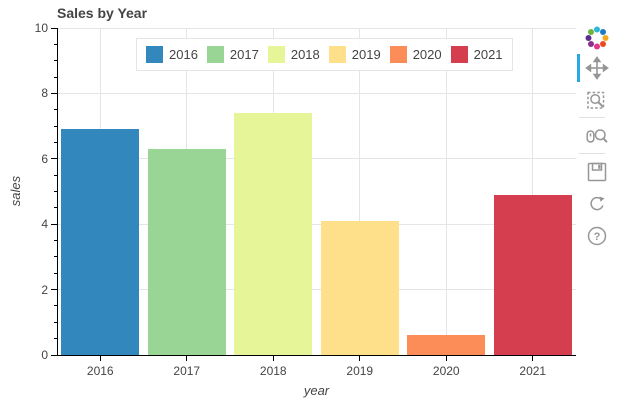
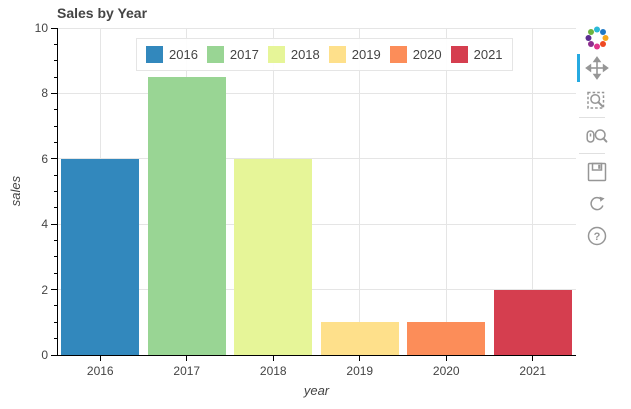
2016: 6.9 -> 6.0
2017: 6.3 -> 8.5
2018: 7.4 -> 6.0
2019: 4.1 -> 1.0
2020: 0.6 -> 1.0
2021: 4.9 -> 2.0
